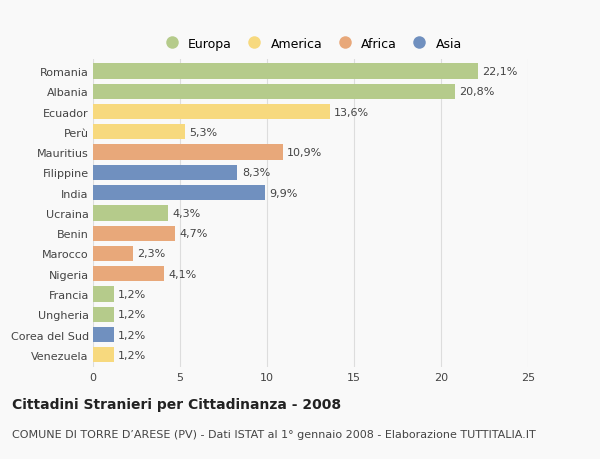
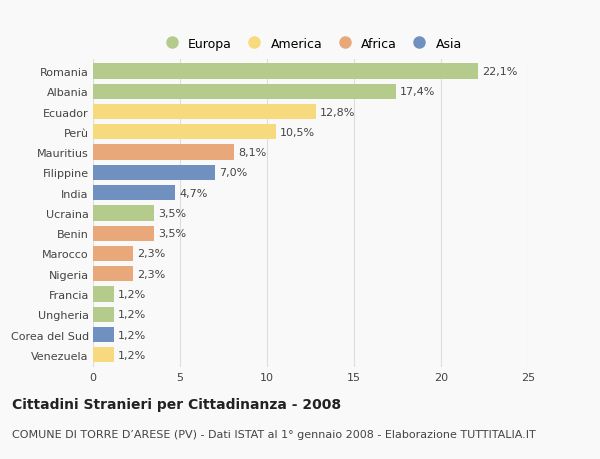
Albania: 20,8% -> 17,4%
Ecuador: 13,6% -> 12,8%
Perù: 5,3% -> 10,5%
Mauritius: 10,9% -> 8,1%
Filippine: 8,3% -> 7,0%
India: 9,9% -> 4,7%
Ucraina: 4,3% -> 3,5%
Benin: 4,7% -> 3,5%
Nigeria: 4,1% -> 2,3%
